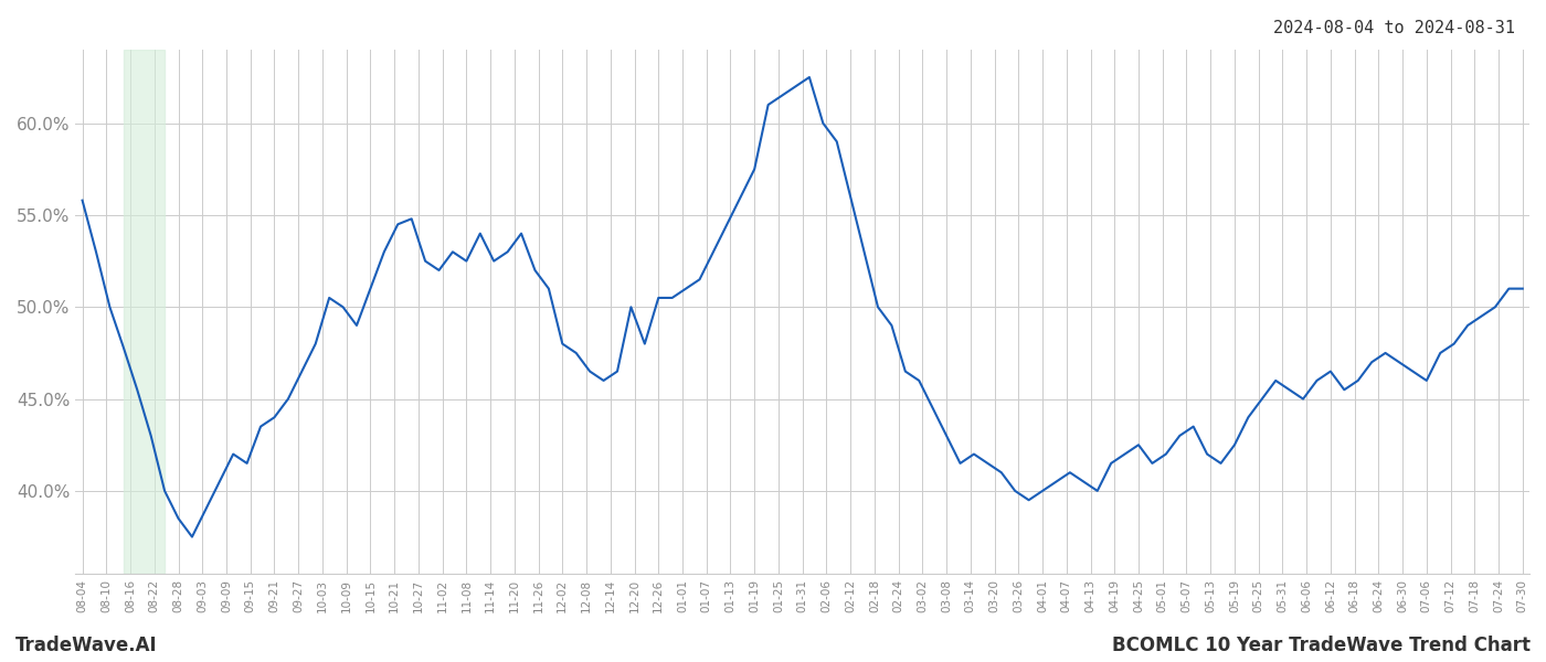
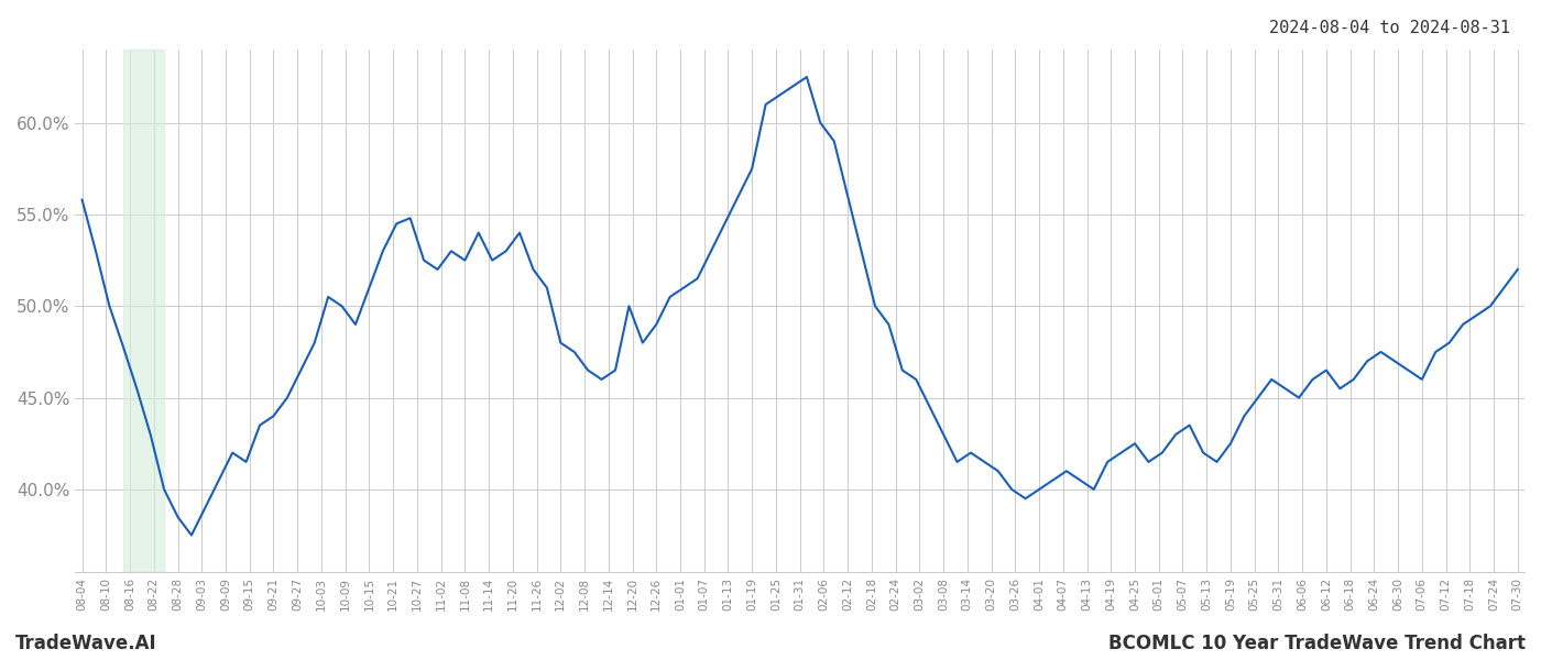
12-26: 50.5% -> 49.0%
07-30: 51.0% -> 52.0%
